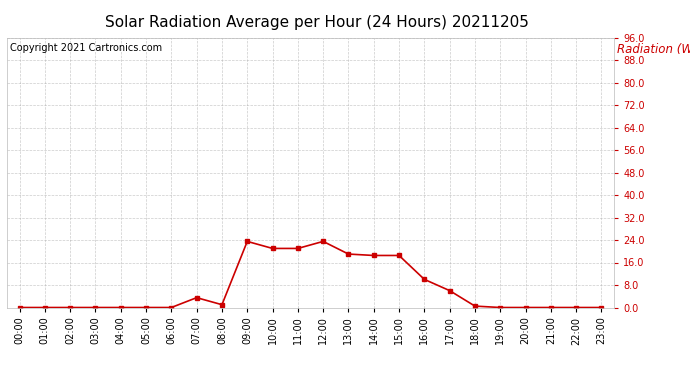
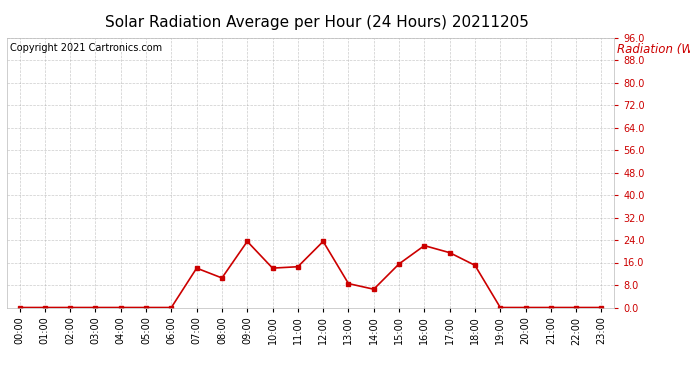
07:00: 3.5 -> 14.0
08:00: 1.0 -> 10.5
10:00: 21.0 -> 14.0
11:00: 21.0 -> 14.5
13:00: 19.0 -> 8.5
14:00: 18.5 -> 6.5
15:00: 18.5 -> 15.5
16:00: 10.0 -> 22.0
17:00: 6.0 -> 19.5
18:00: 0.5 -> 15.0
